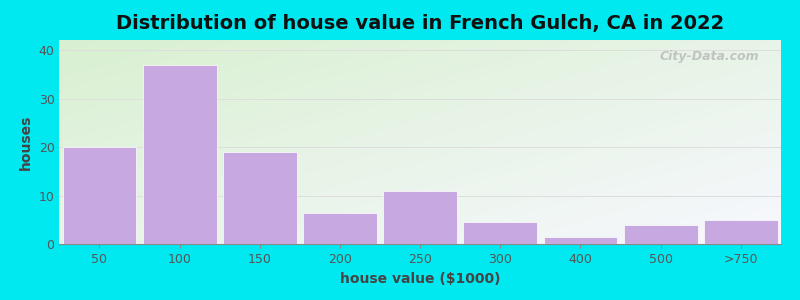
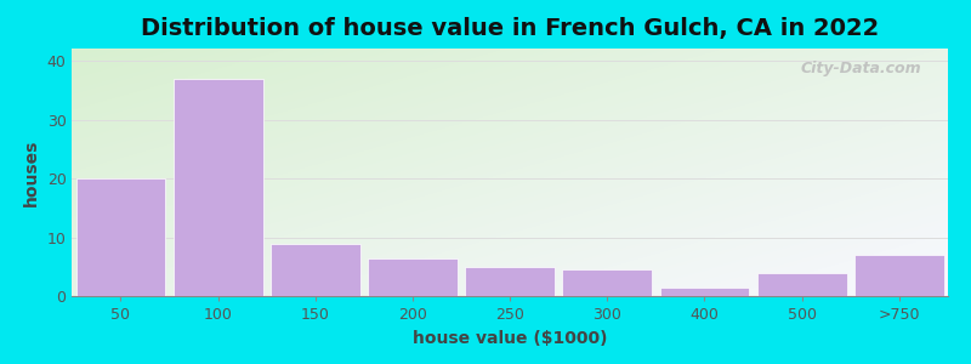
150: 19.0 -> 9.0
250: 11.0 -> 5.0
>750: 5.0 -> 7.0
